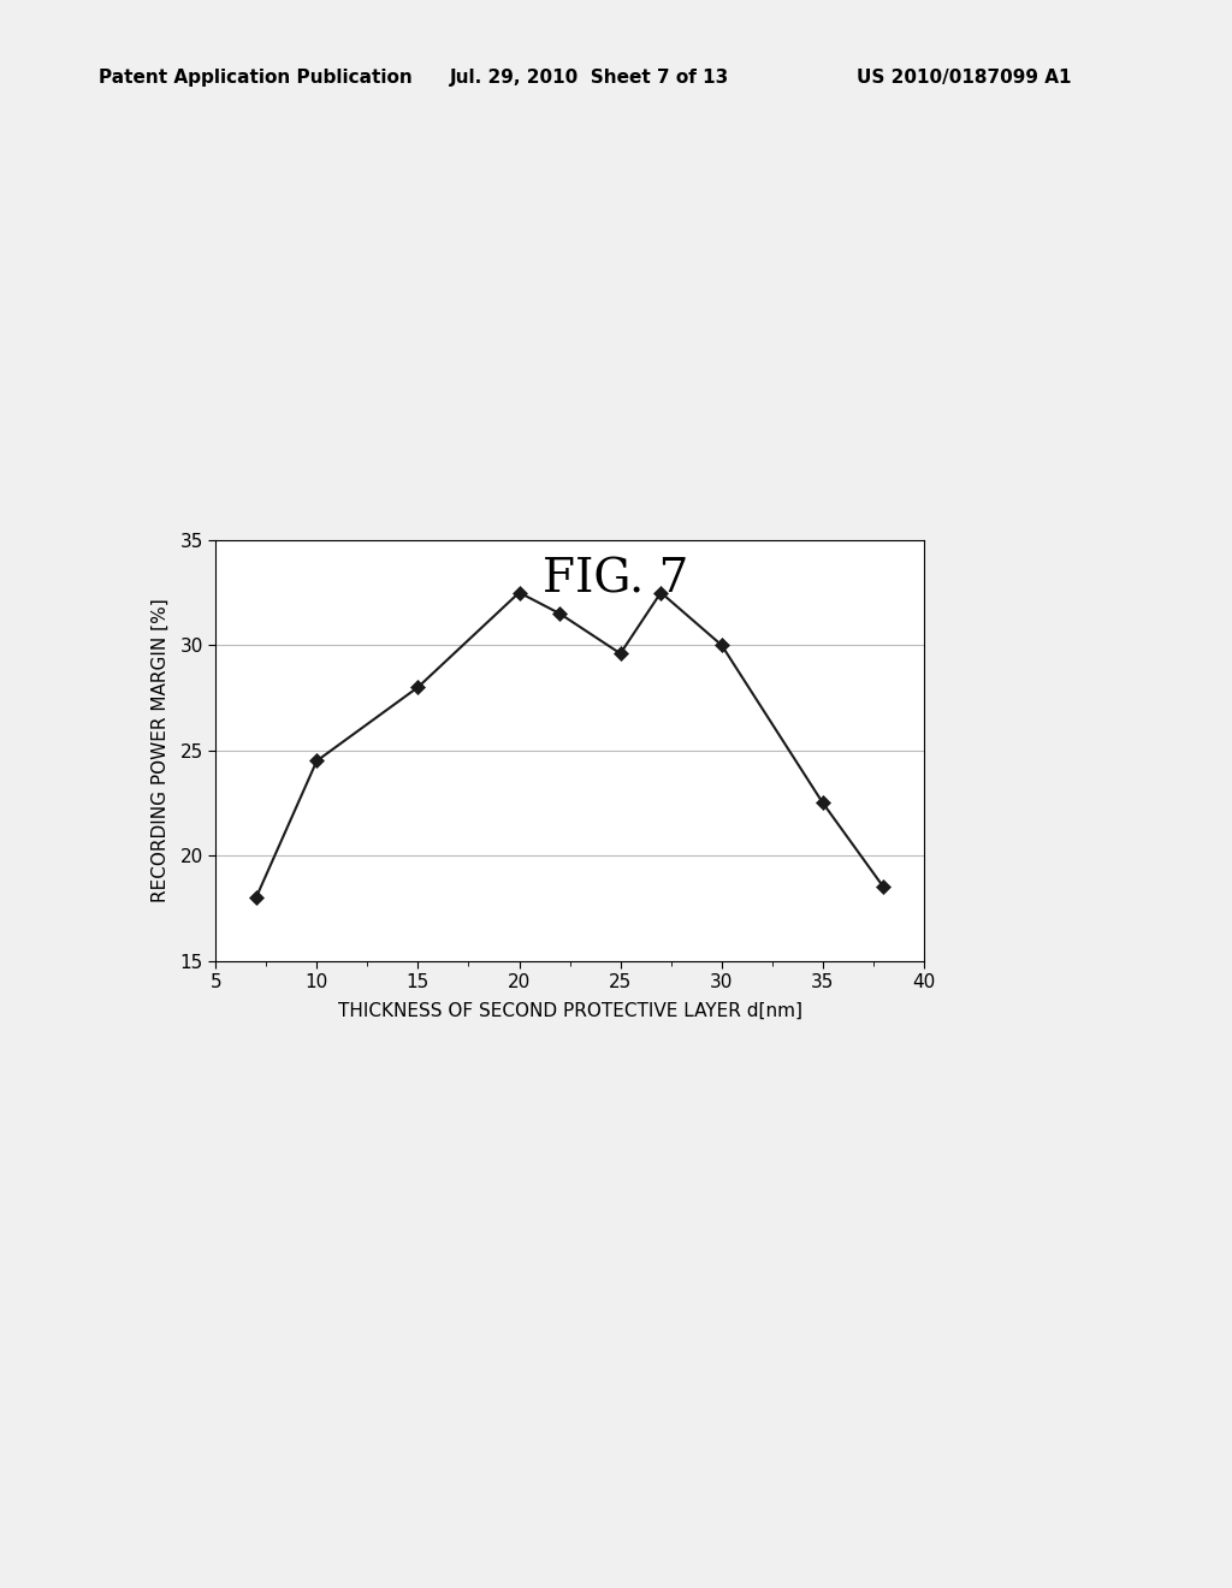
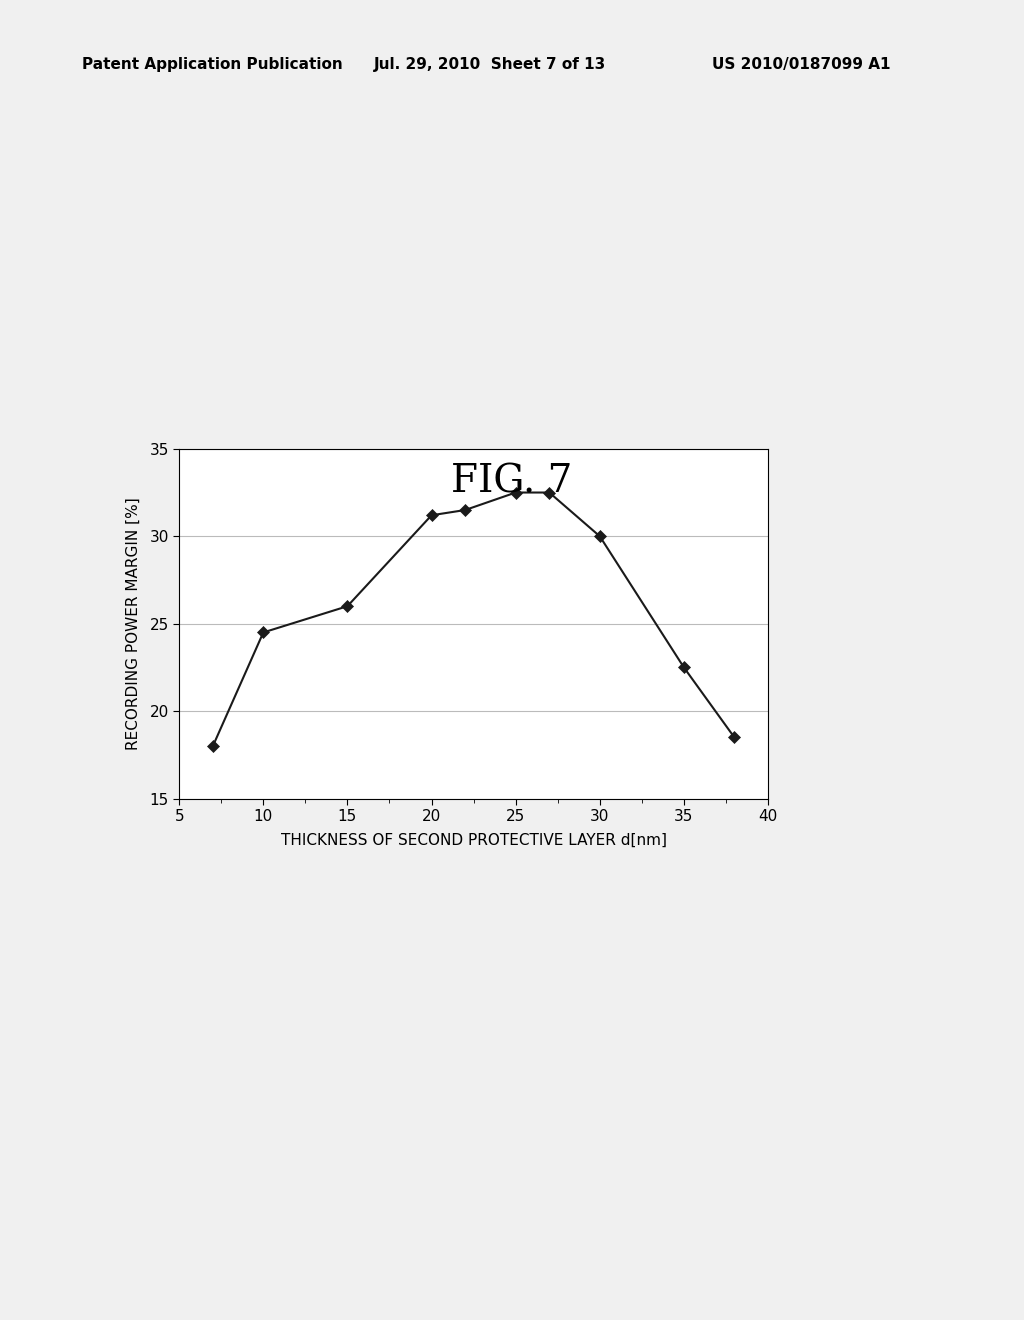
15: 28.0 -> 26.0
20: 32.5 -> 31.2
25: 29.6 -> 32.5
